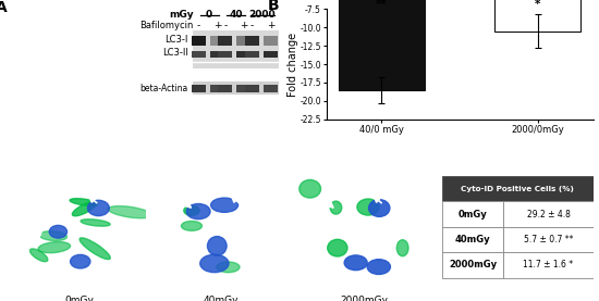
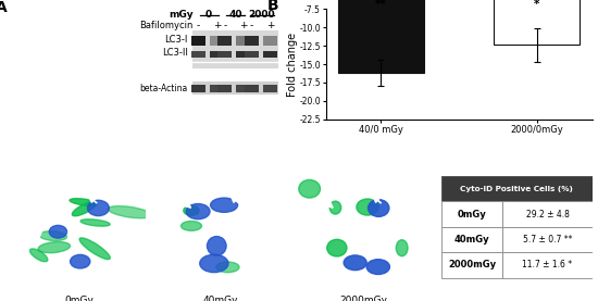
40/0 mGy: -18.5 -> -16.2
2000/0mGy: -10.5 -> -12.4
